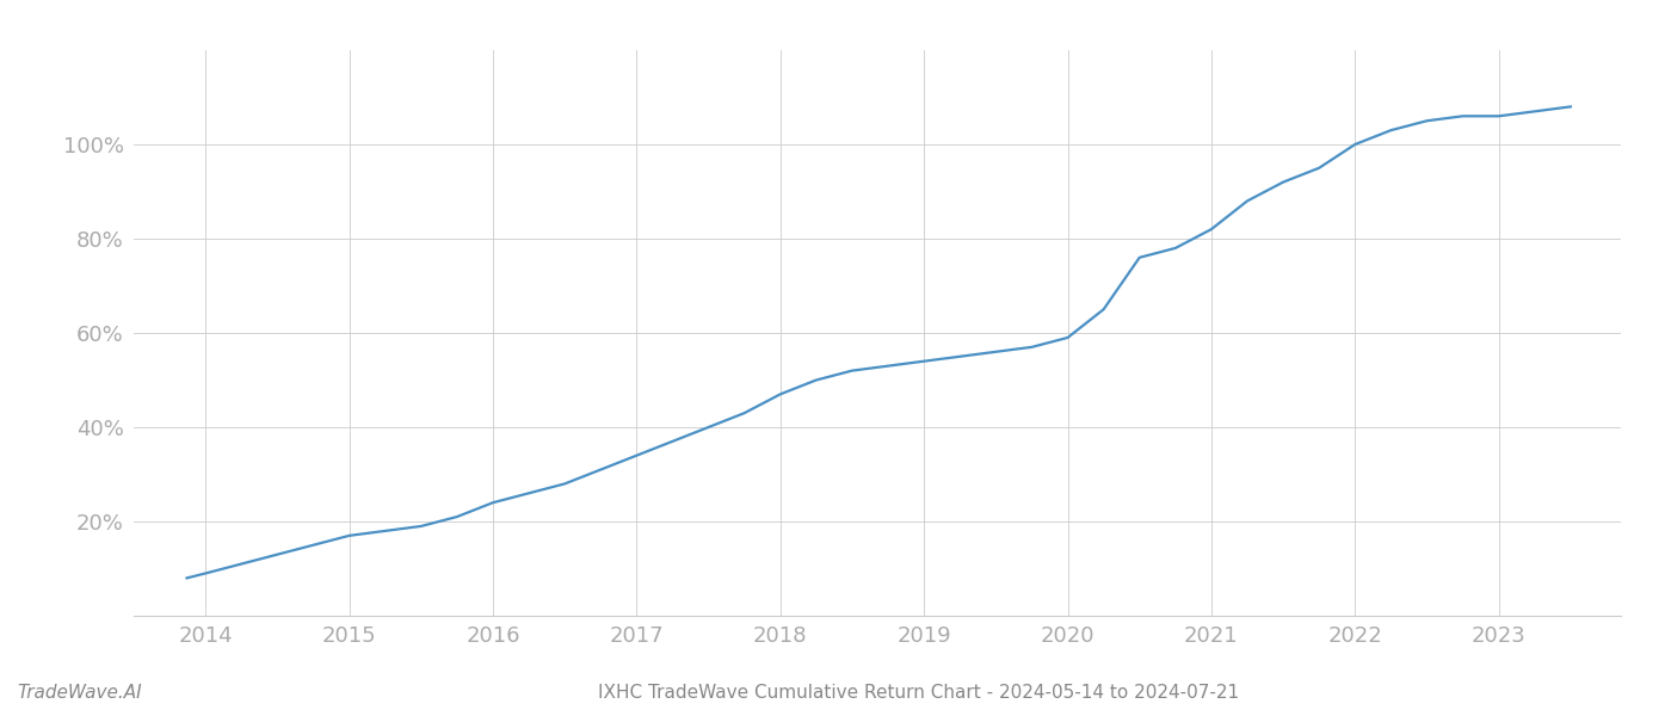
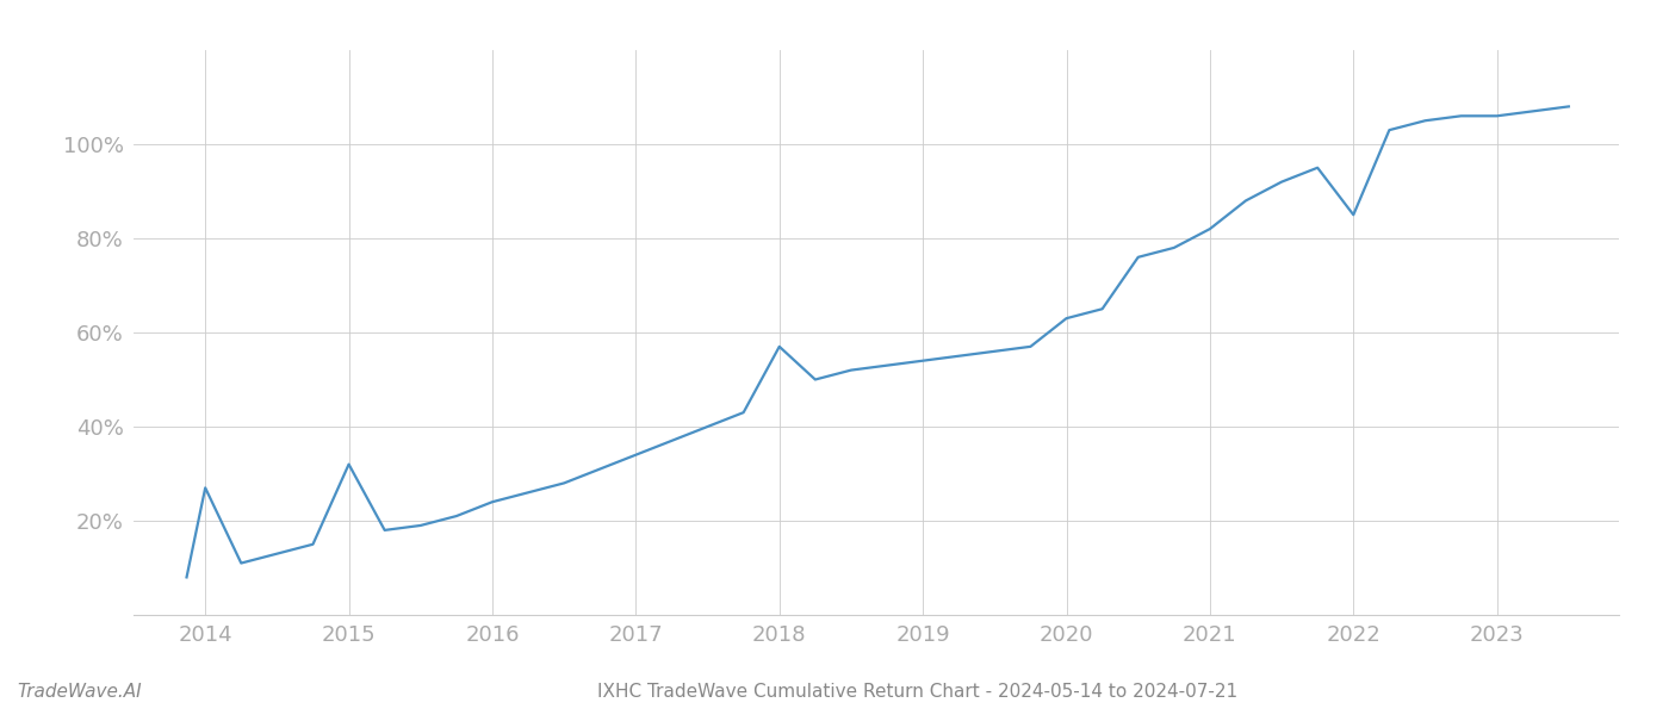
2014: 9% -> 27%
2015: 17% -> 32%
2018: 47% -> 57%
2020: 59% -> 63%
2022: 100% -> 85%
